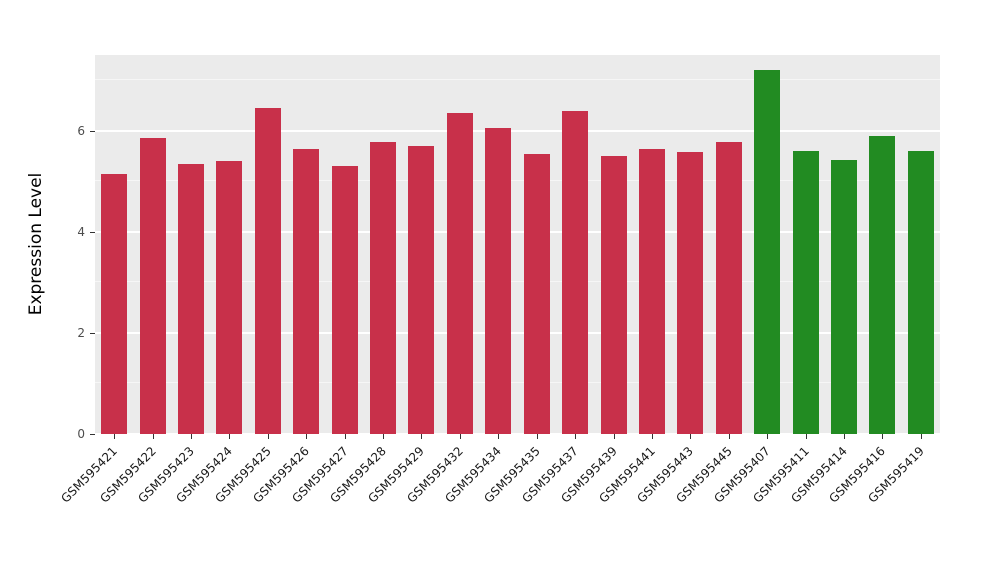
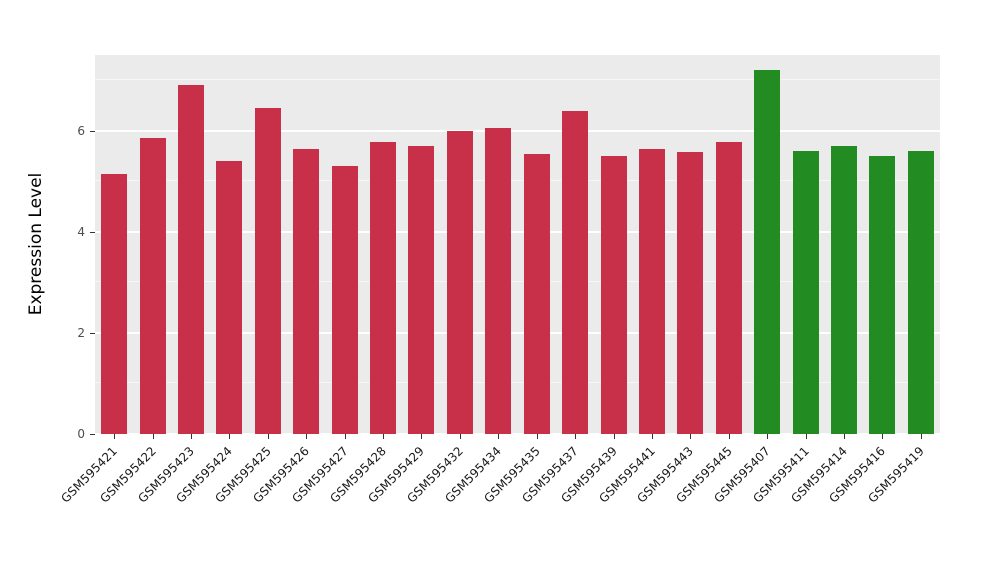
GSM595423: 5.3 -> 6.9
GSM595432: 6.3 -> 6.0
GSM595414: 5.4 -> 5.7
GSM595416: 5.9 -> 5.5
